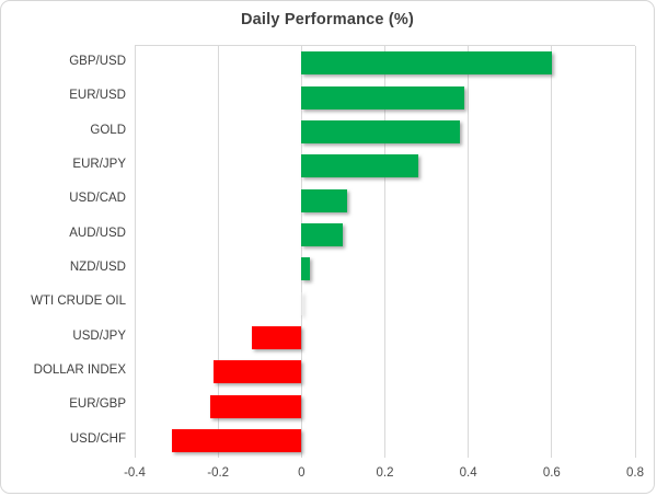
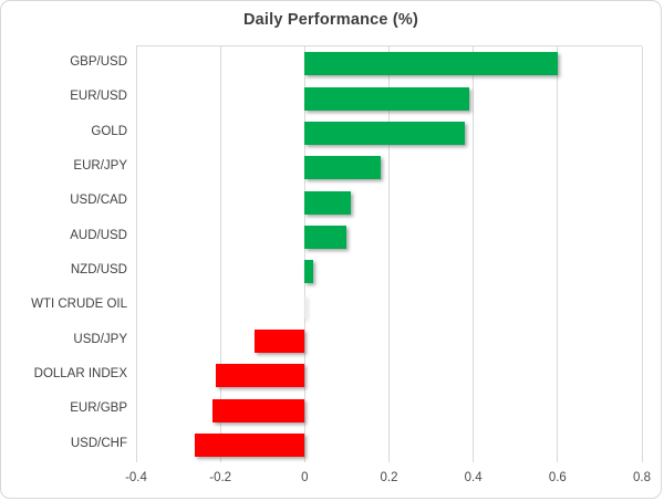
EUR/JPY: 0.28 -> 0.18
USD/CHF: -0.31 -> -0.26
